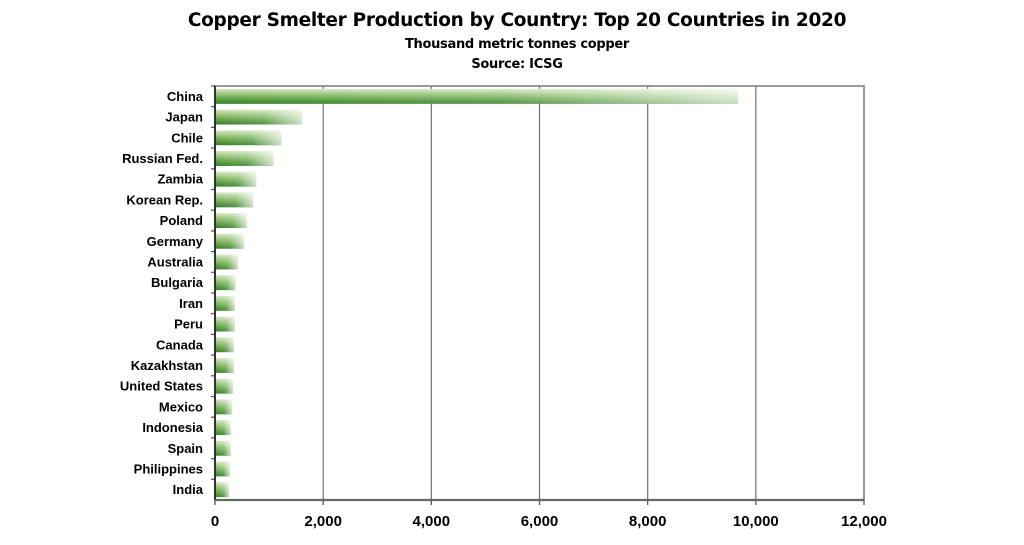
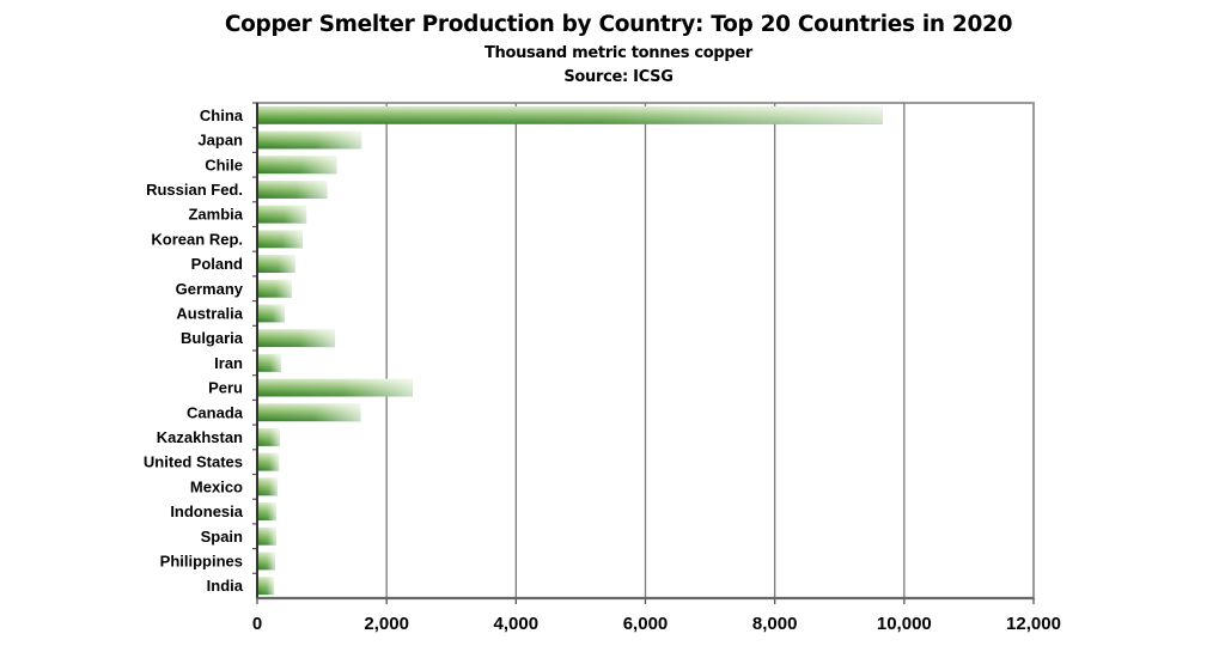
Bulgaria: 400 -> 1200
Peru: 400 -> 2400
Canada: 400 -> 1600
